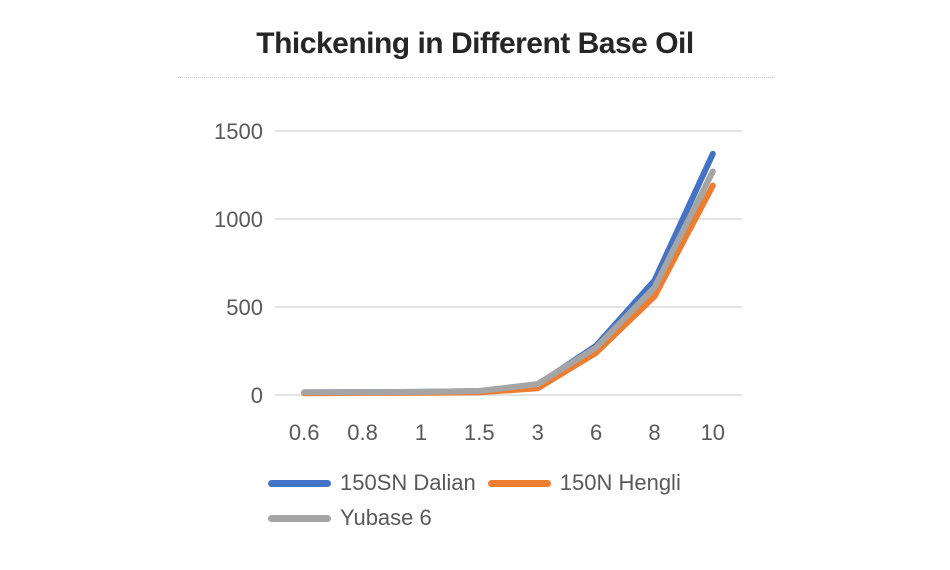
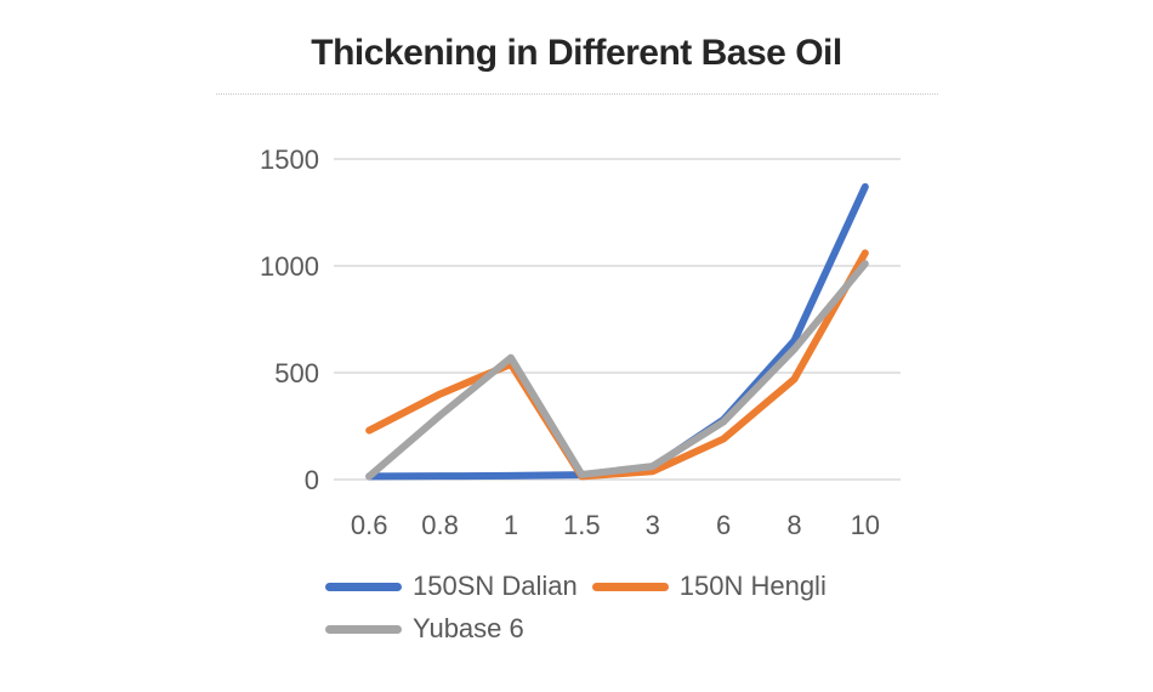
150N Hengli/0.6: 10 -> 230
150N Hengli/0.8: 10 -> 400
Yubase 6/0.8: 20 -> 300
150N Hengli/1: 10 -> 540
Yubase 6/1: 20 -> 570
150N Hengli/6: 240 -> 190
150N Hengli/8: 560 -> 470
150N Hengli/10: 1190 -> 1060
Yubase 6/10: 1270 -> 1010
